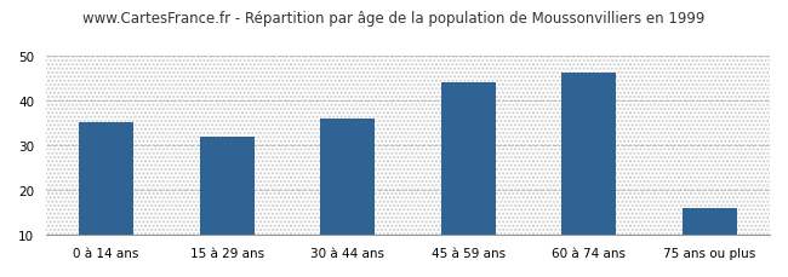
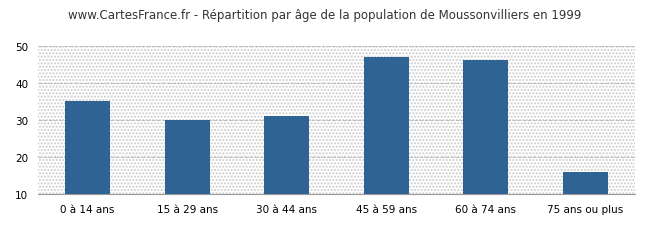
15 à 29 ans: 32 -> 30
30 à 44 ans: 36 -> 31
45 à 59 ans: 44 -> 47
